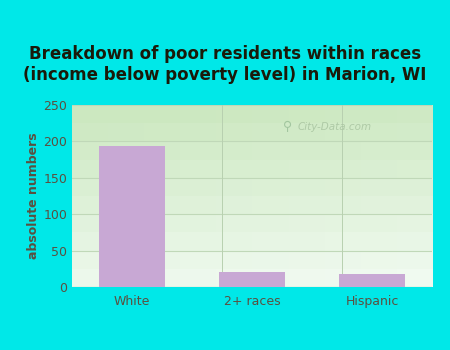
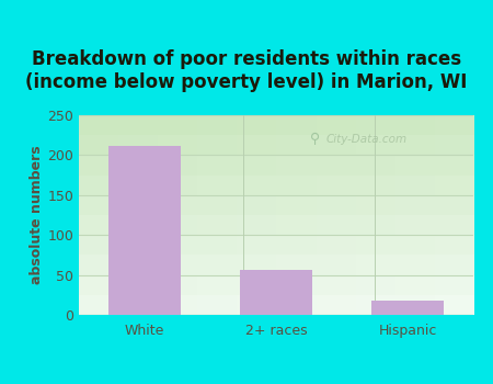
White: 193 -> 212
2+ races: 20 -> 56
